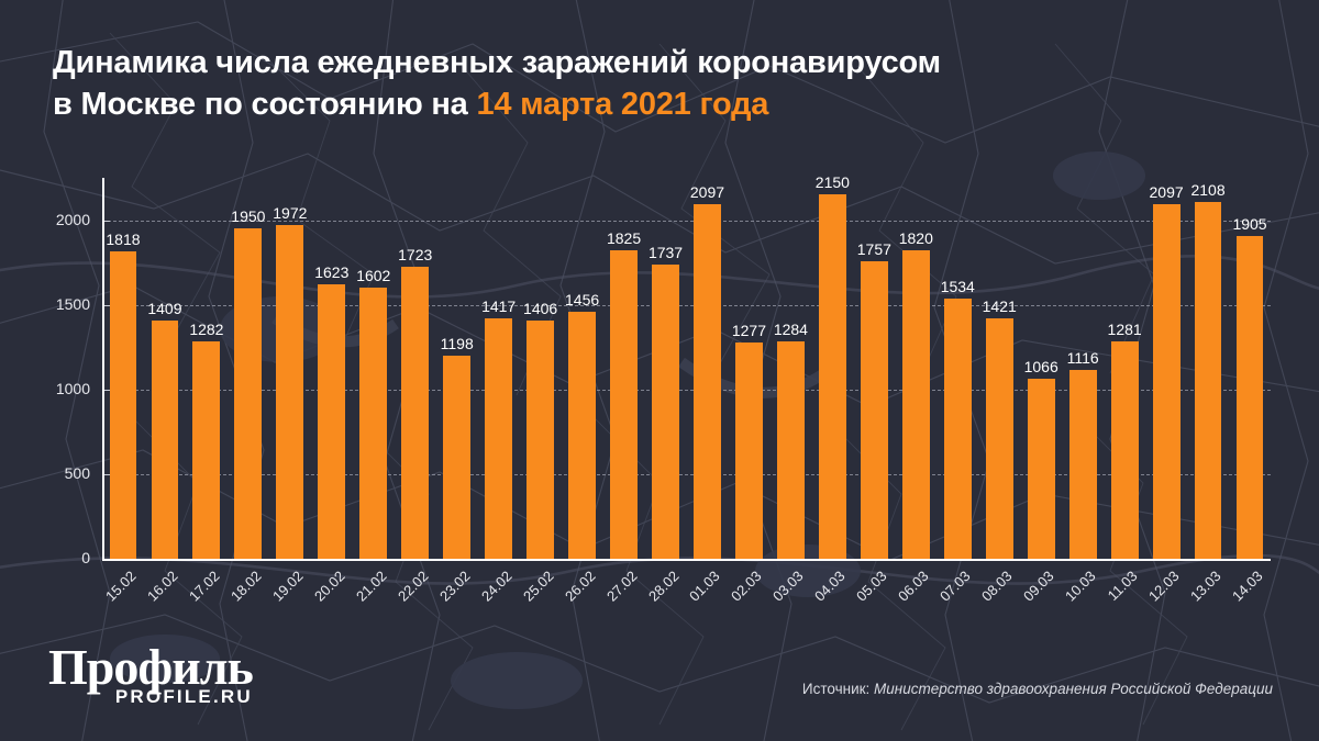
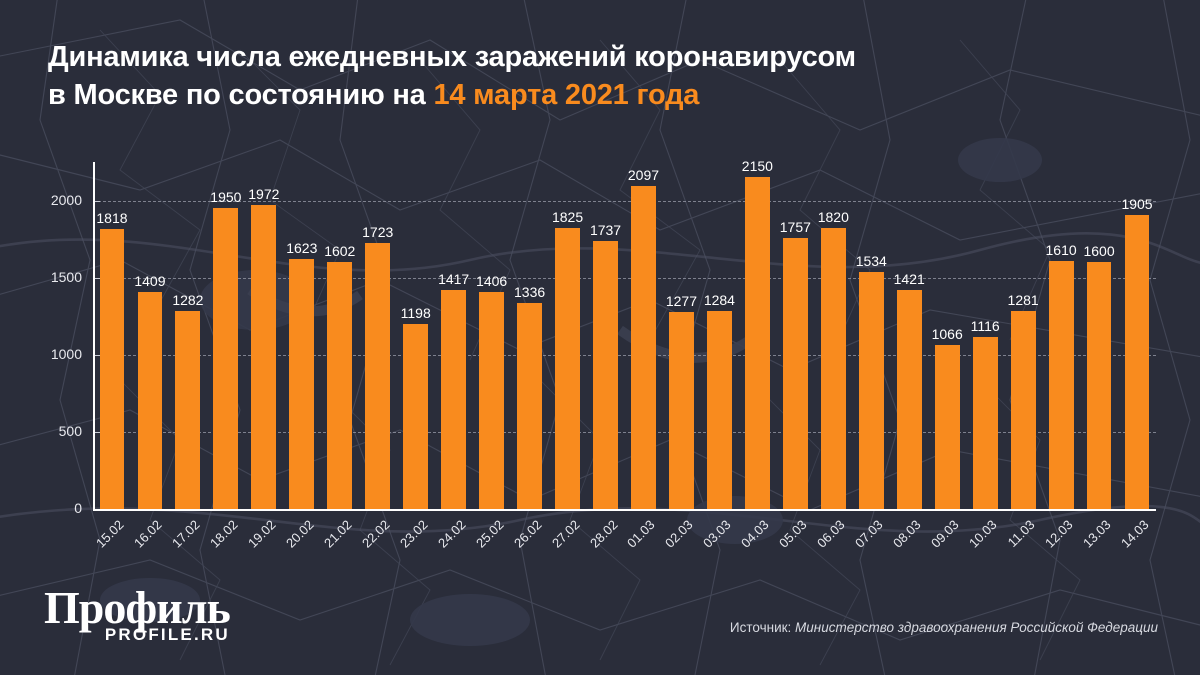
26.02: 1456 -> 1336
12.03: 2097 -> 1610
13.03: 2108 -> 1600
